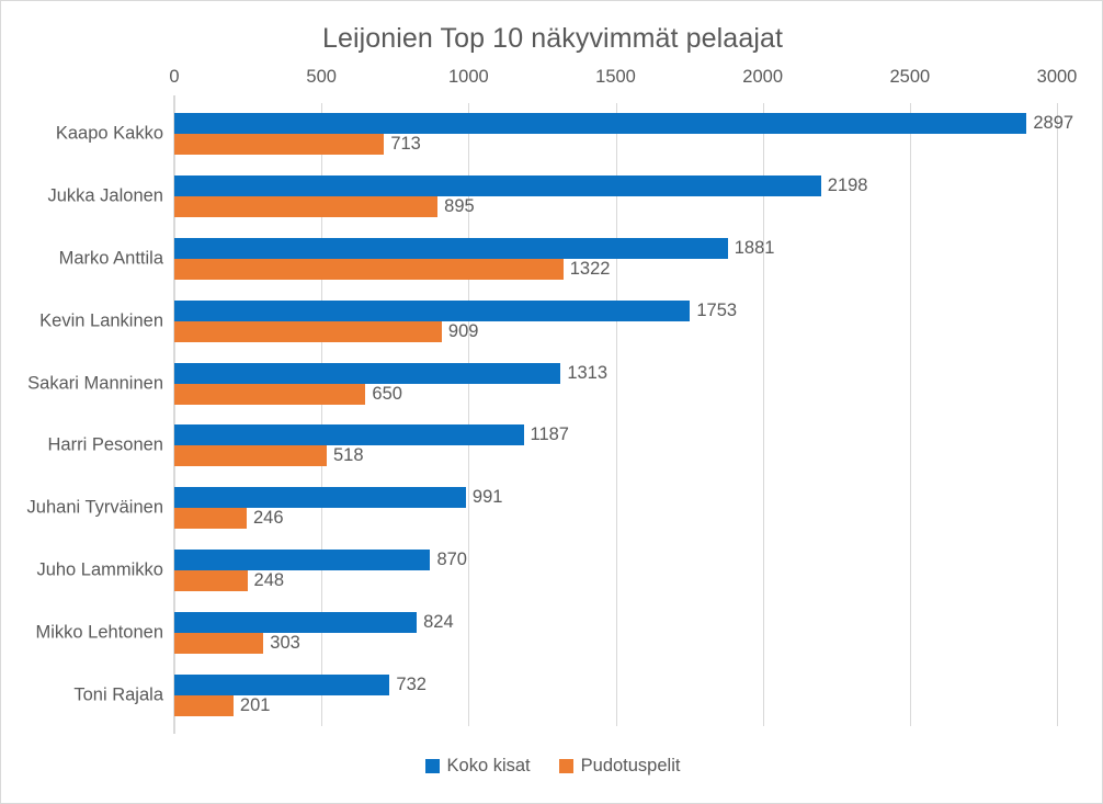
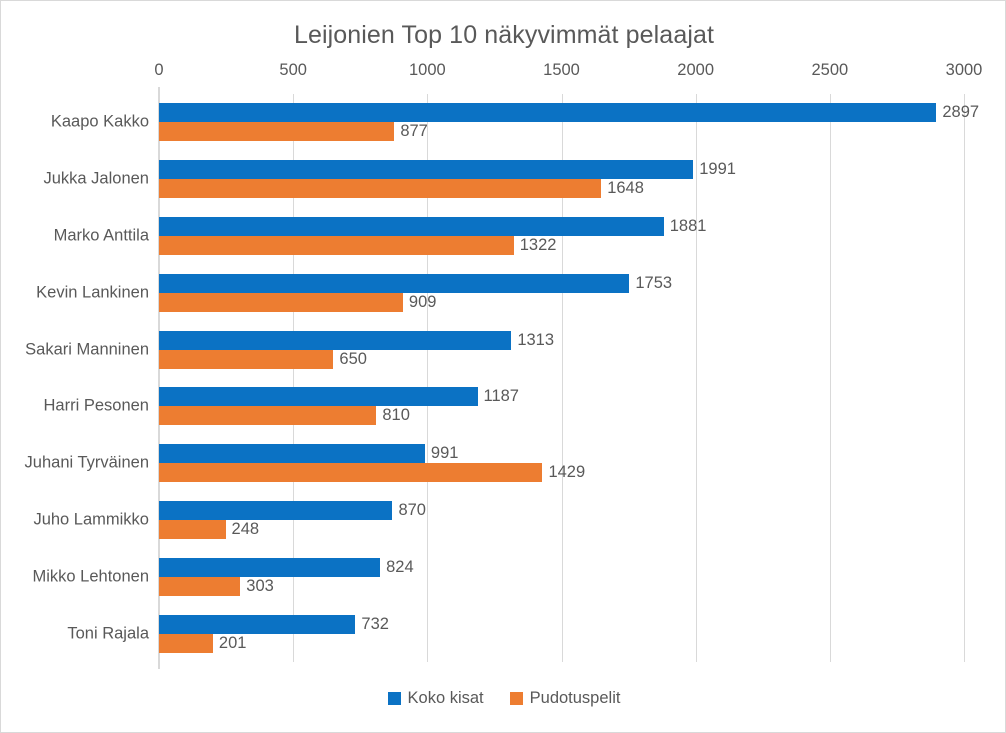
Pudotuspelit/Kaapo Kakko: 713 -> 877
Koko kisat/Jukka Jalonen: 2198 -> 1991
Pudotuspelit/Jukka Jalonen: 895 -> 1648
Pudotuspelit/Harri Pesonen: 518 -> 810
Pudotuspelit/Juhani Tyrväinen: 246 -> 1429
